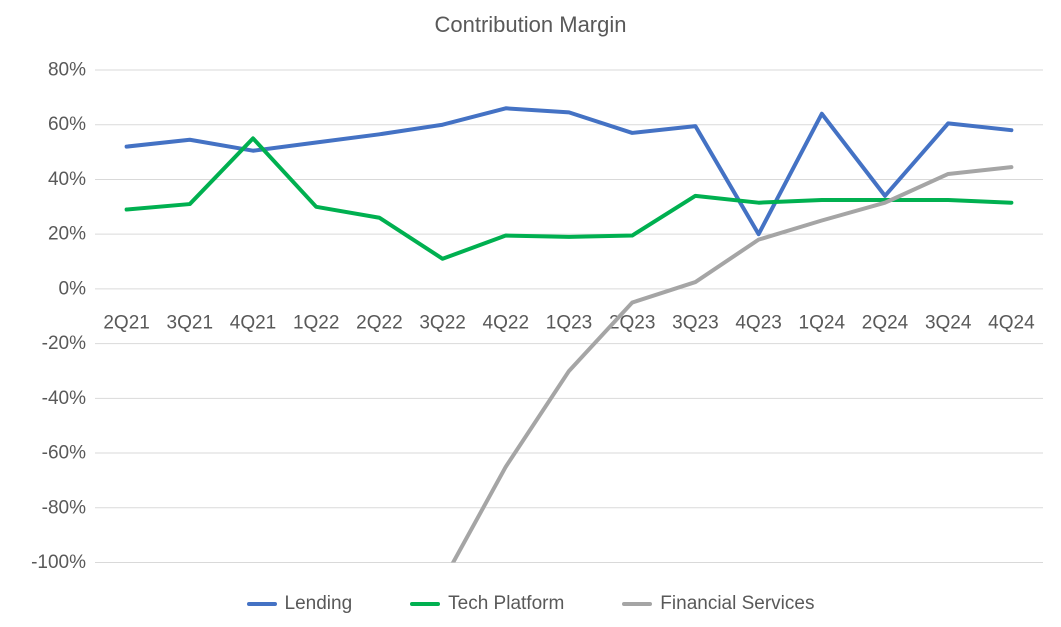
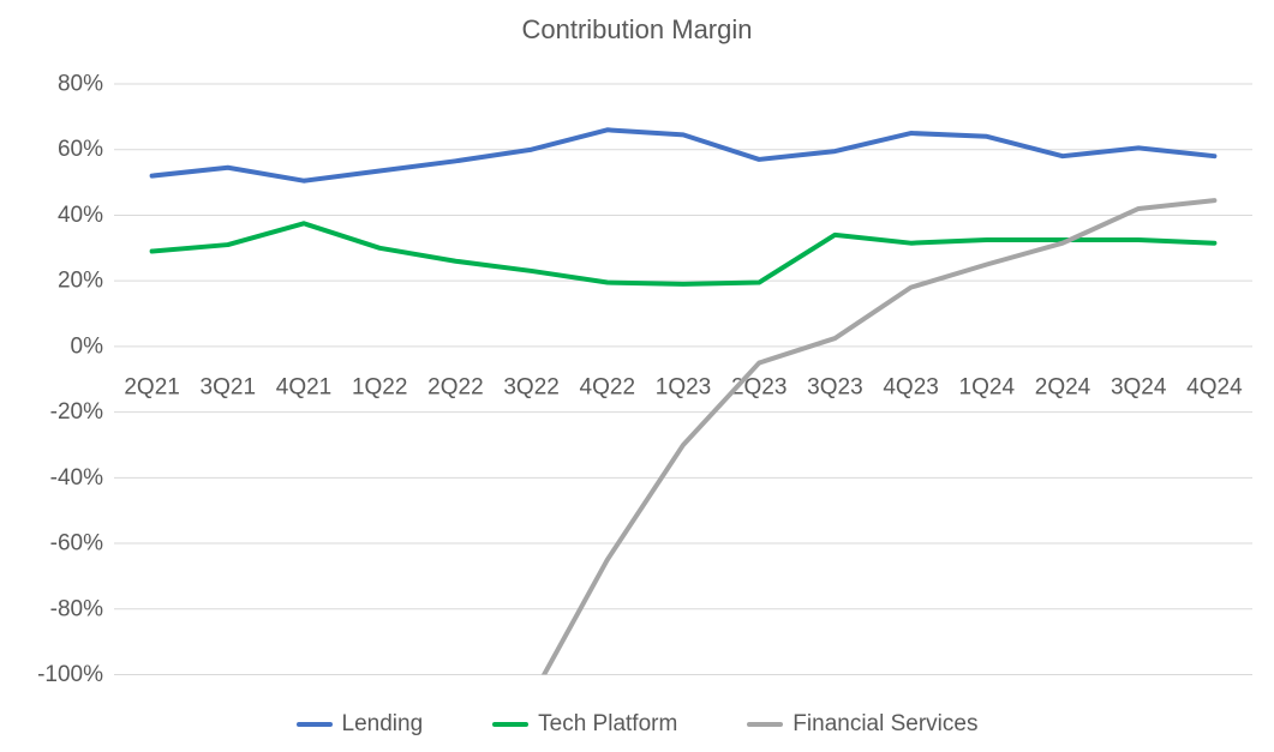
Tech Platform/4Q21: 55% -> 38%
Tech Platform/3Q22: 11% -> 23%
Lending/4Q23: 20% -> 65%
Lending/2Q24: 34% -> 58%
